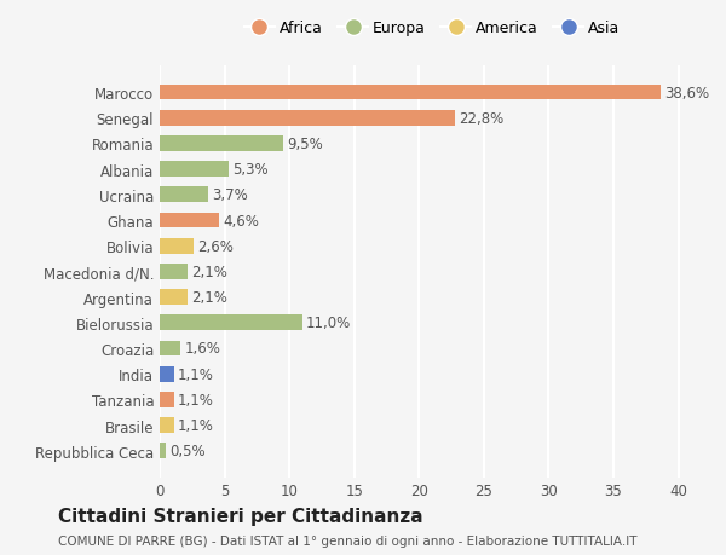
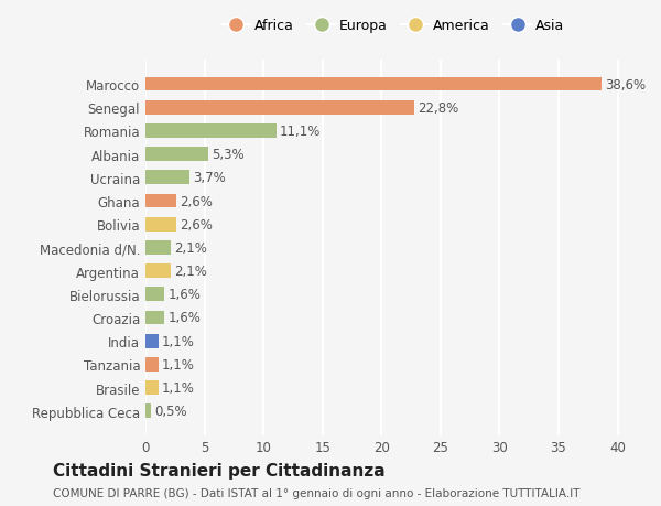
Romania: 9,5% -> 11,1%
Ghana: 4,6% -> 2,6%
Bielorussia: 11,0% -> 1,6%
